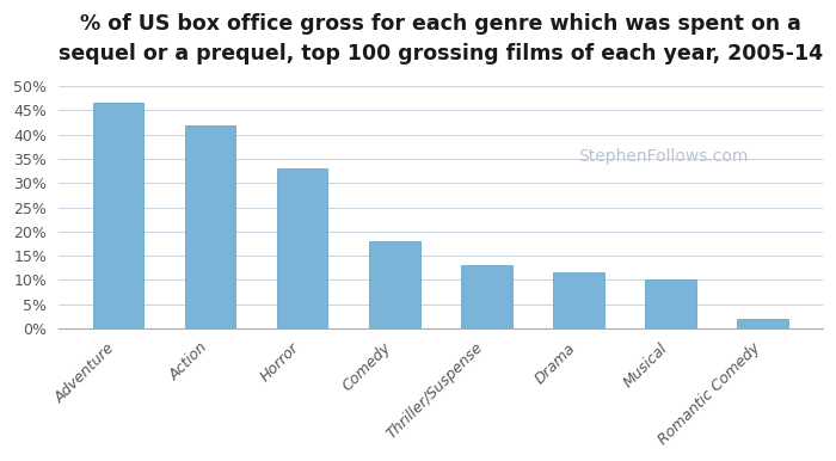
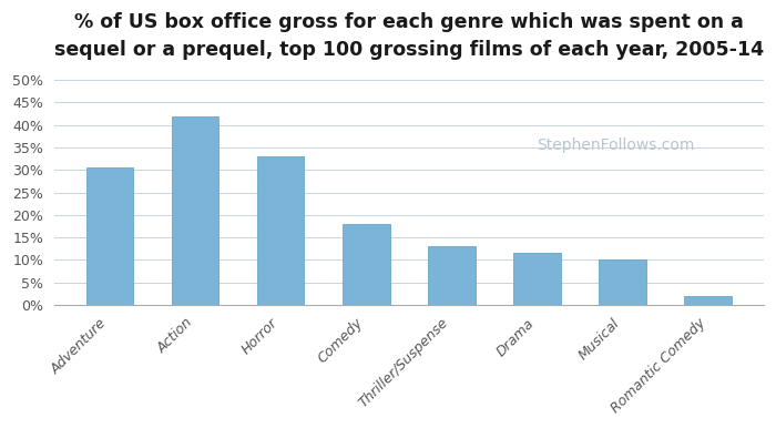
Adventure: 46.5% -> 30.5%
